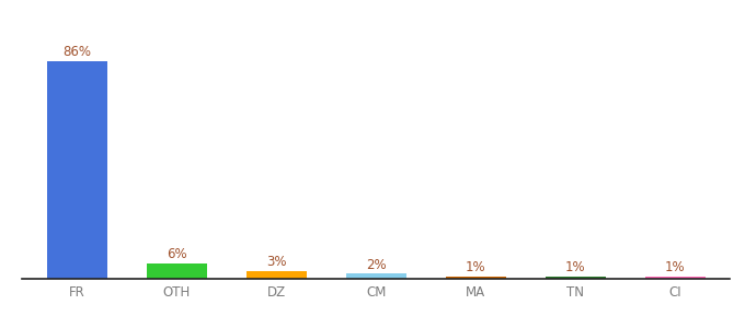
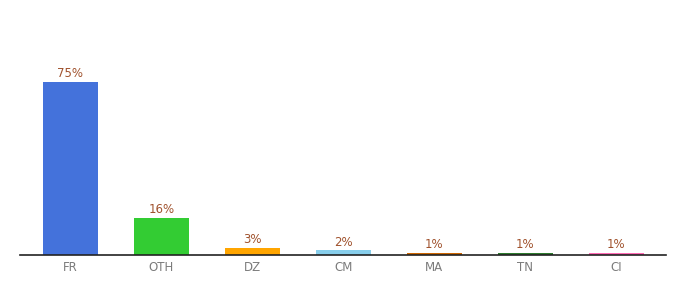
FR: 86% -> 75%
OTH: 6% -> 16%
